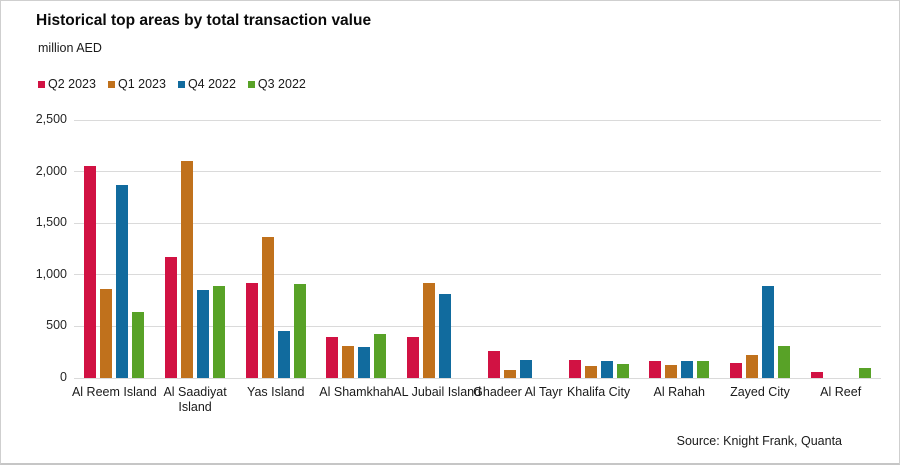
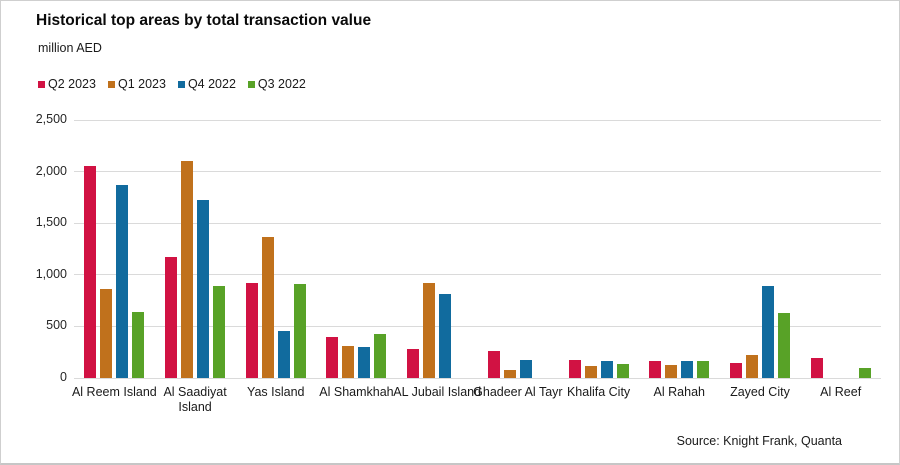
Q4 2022/Al Saadiyat Island: 860 -> 1720
Q2 2023/AL Jubail Island: 400 -> 280
Q3 2022/Zayed City: 310 -> 630
Q2 2023/Al Reef: 60 -> 190
